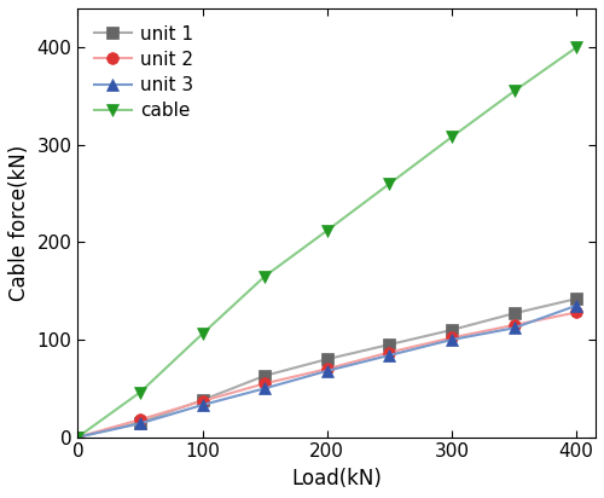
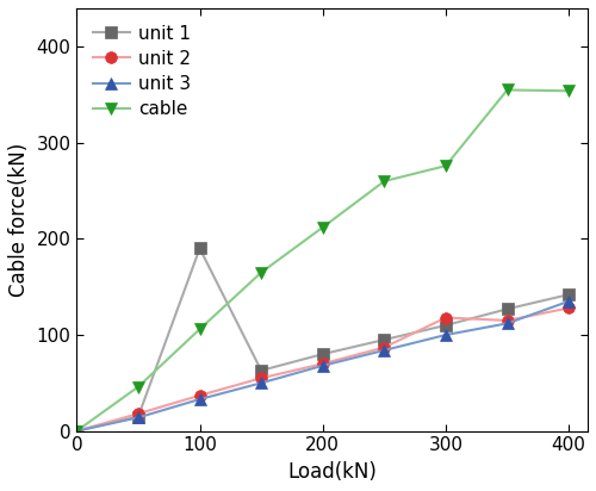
unit 1/100: 38 -> 190
unit 2/300: 102 -> 118
cable/300: 308 -> 276
cable/400: 400 -> 354
